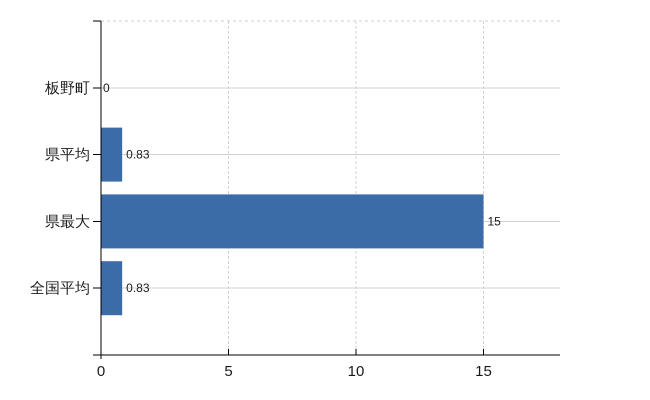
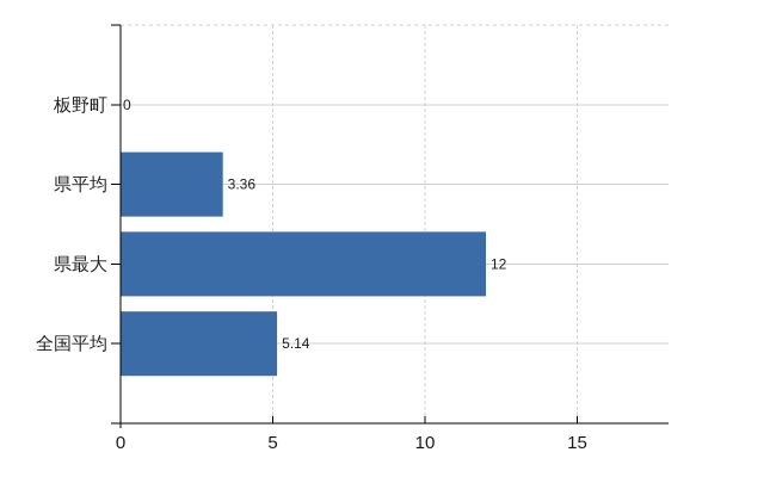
県平均: 0.83 -> 3.36
県最大: 15 -> 12
全国平均: 0.83 -> 5.14
